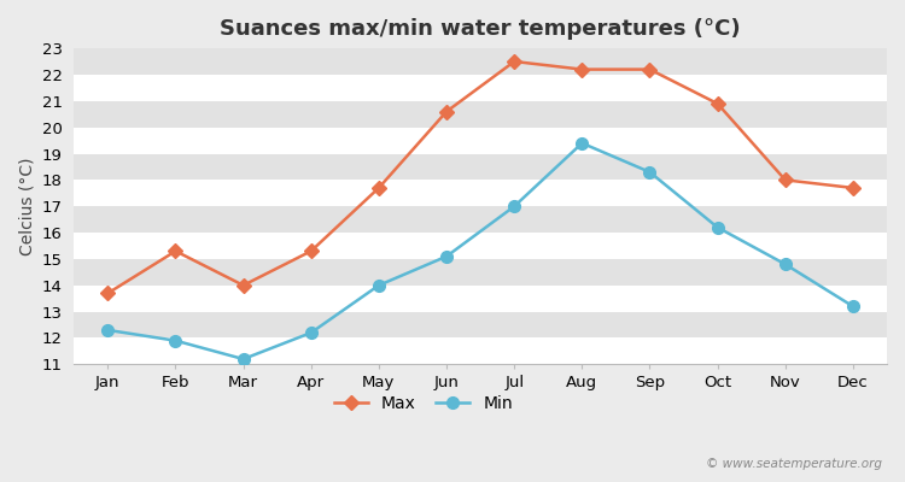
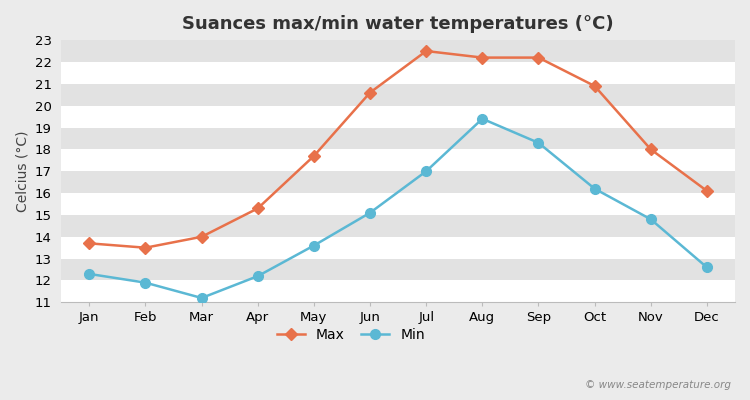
Max/Feb: 15.3 -> 13.5
Min/May: 14.0 -> 13.6
Max/Dec: 17.7 -> 16.1
Min/Dec: 13.2 -> 12.6
